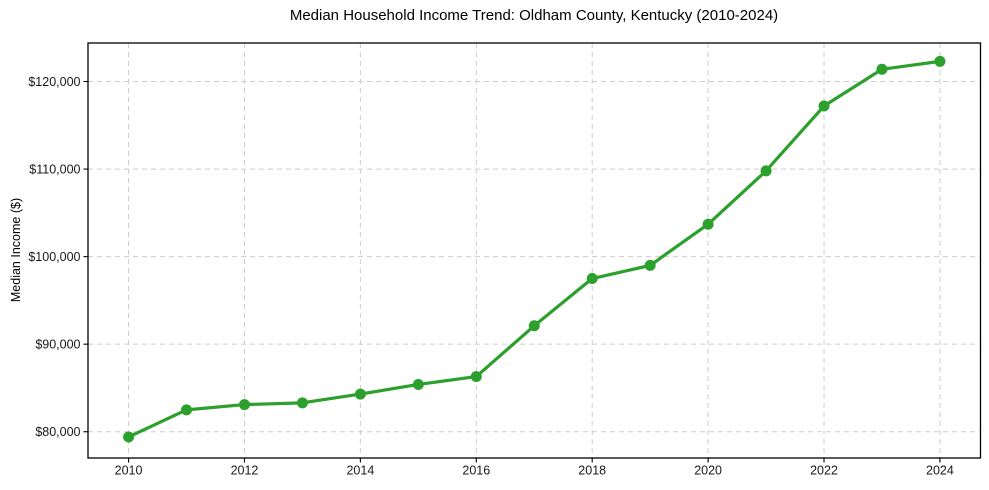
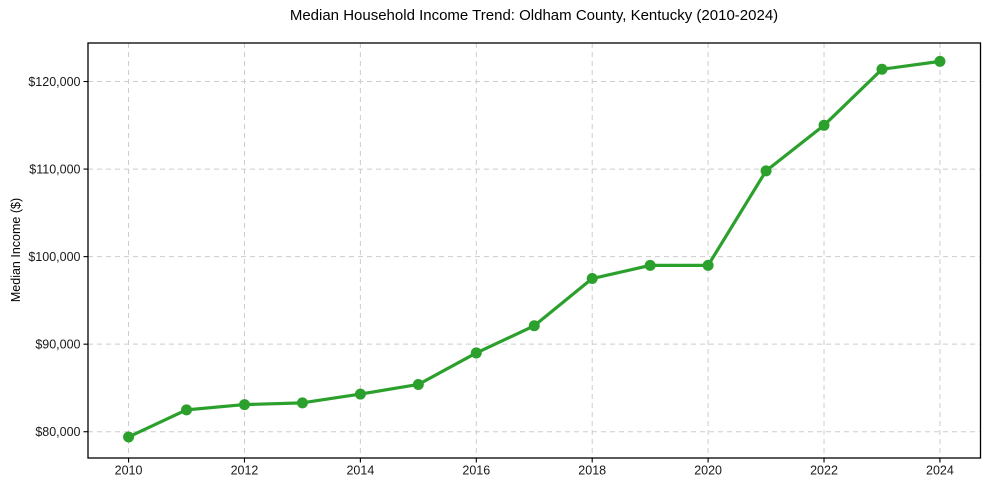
2016: $86000 -> $89000
2020: $104000 -> $99000
2022: $117000 -> $115000
